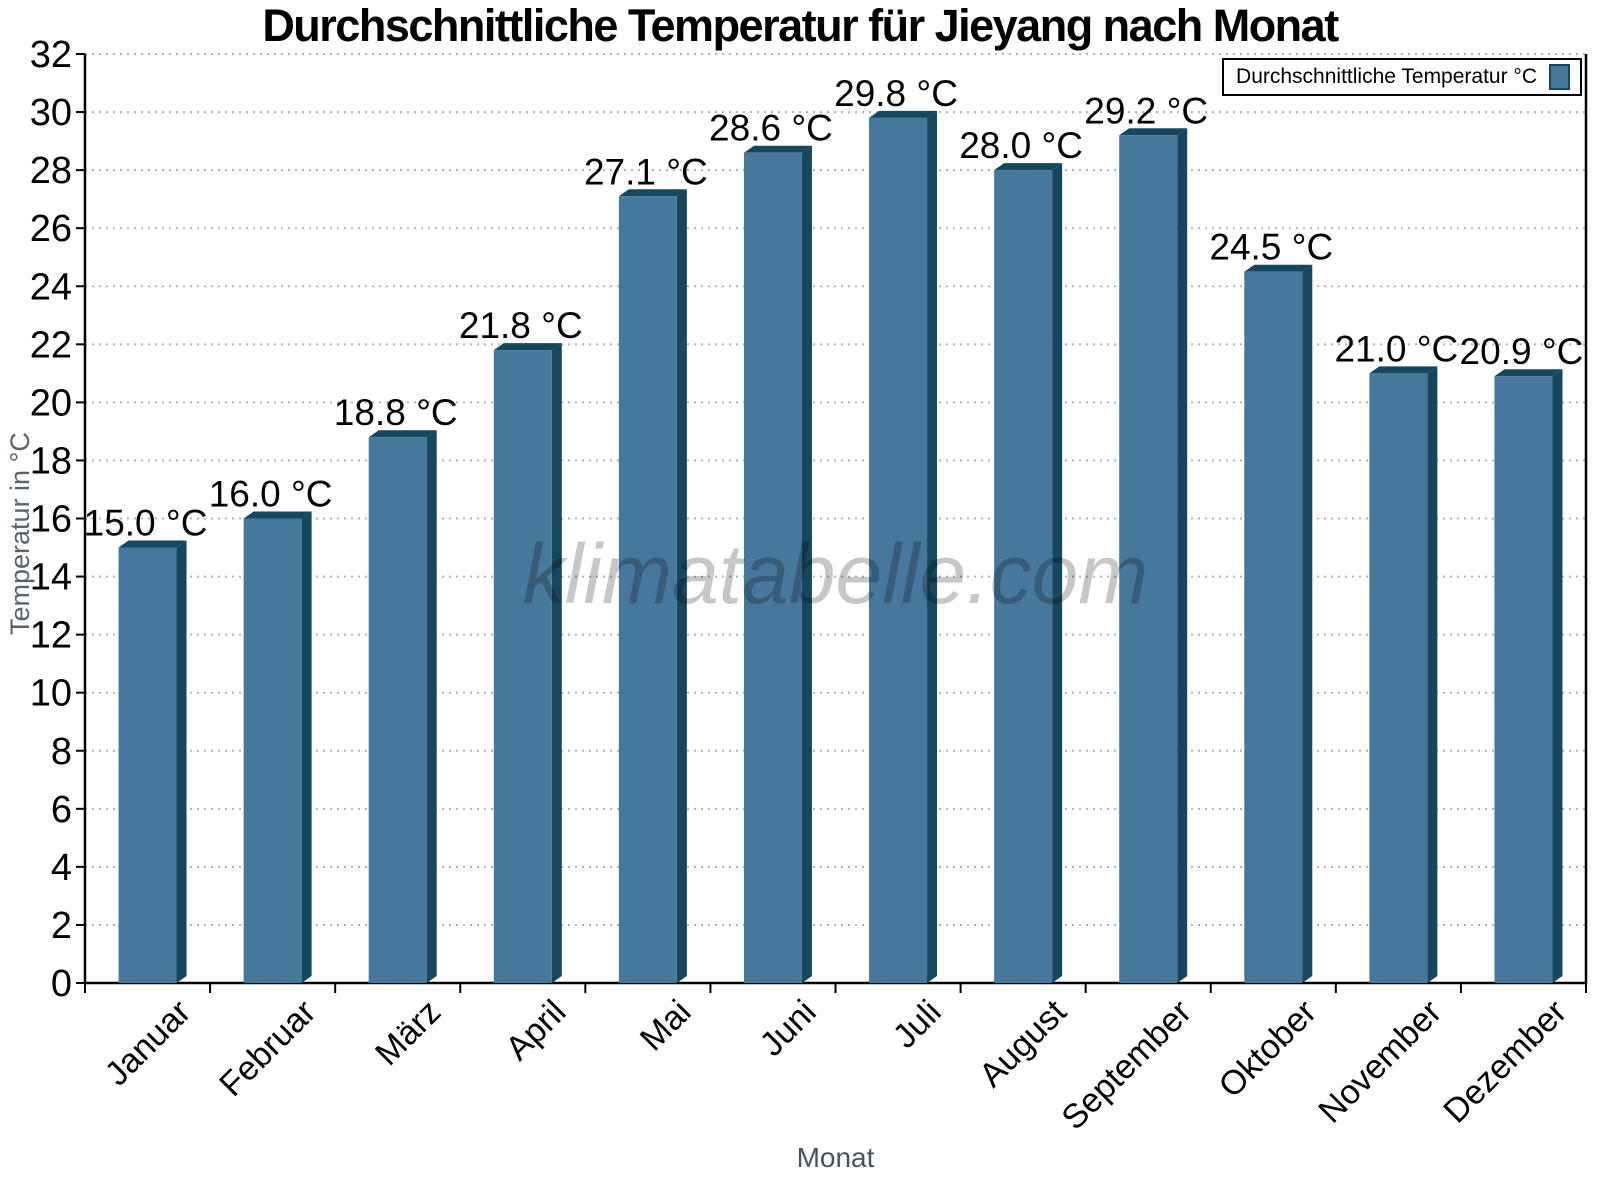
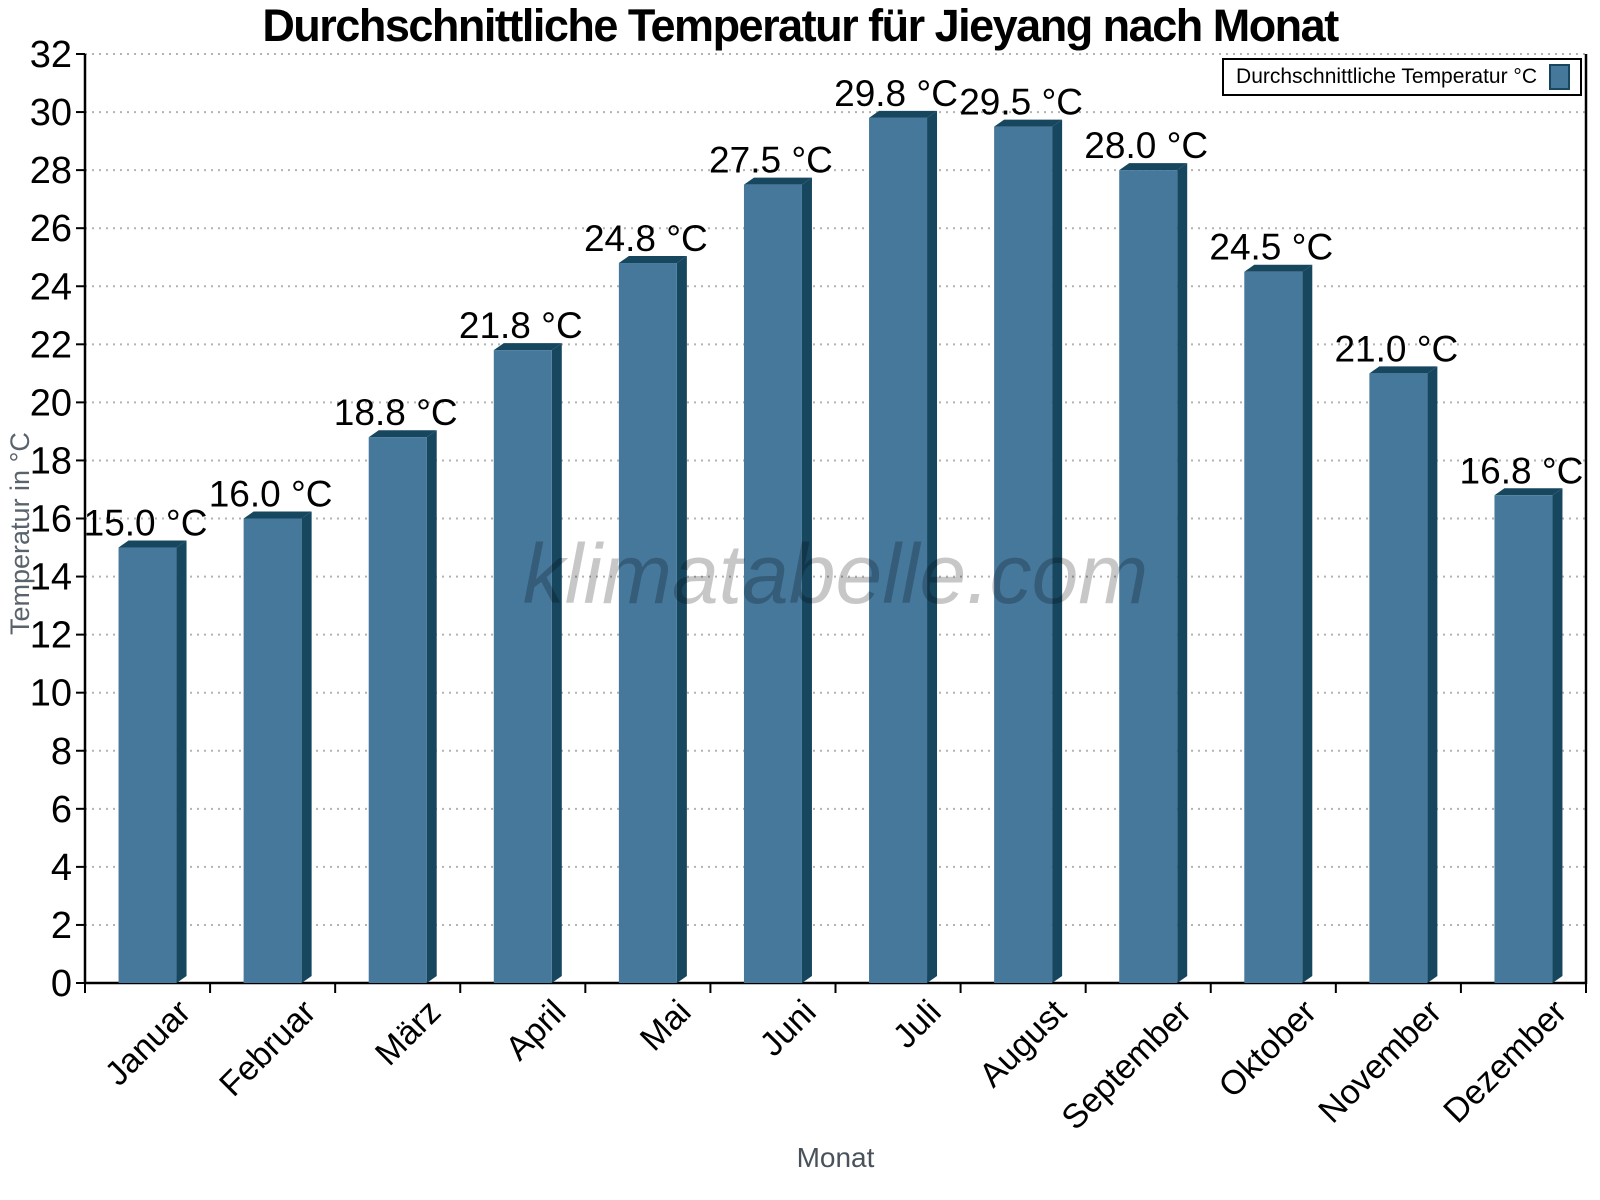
Mai: 27.1 -> 24.8
Juni: 28.6 -> 27.5
August: 28.0 -> 29.5
September: 29.2 -> 28.0
Dezember: 20.9 -> 16.8
